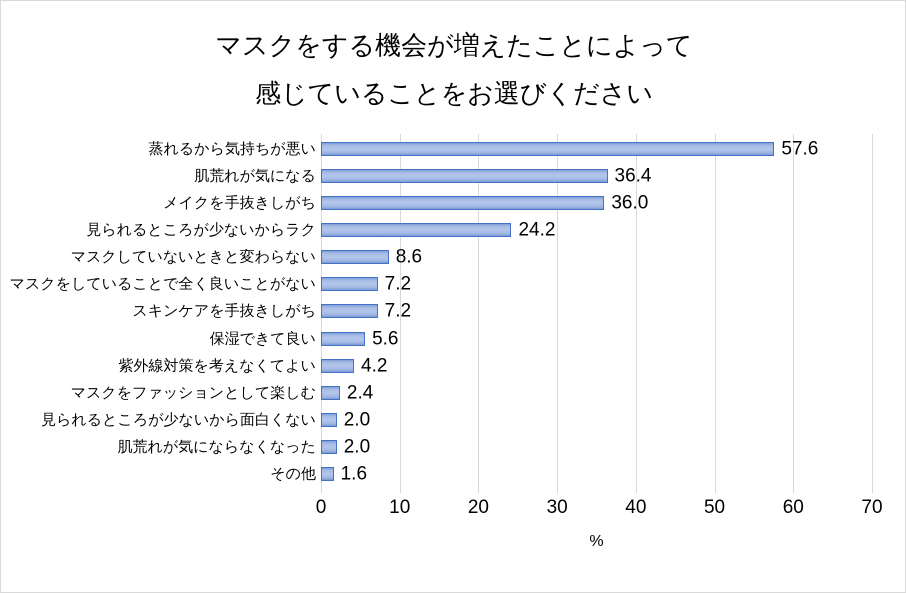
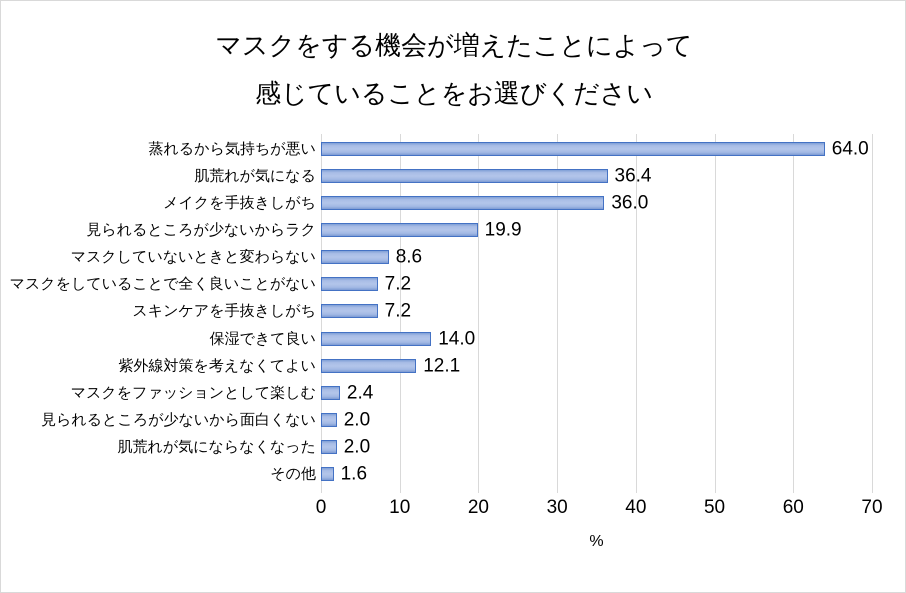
蒸れるから気持ちが悪い: 57.6 -> 64.0
見られるところが少ないからラク: 24.2 -> 19.9
保湿できて良い: 5.6 -> 14.0
紫外線対策を考えなくてよい: 4.2 -> 12.1
